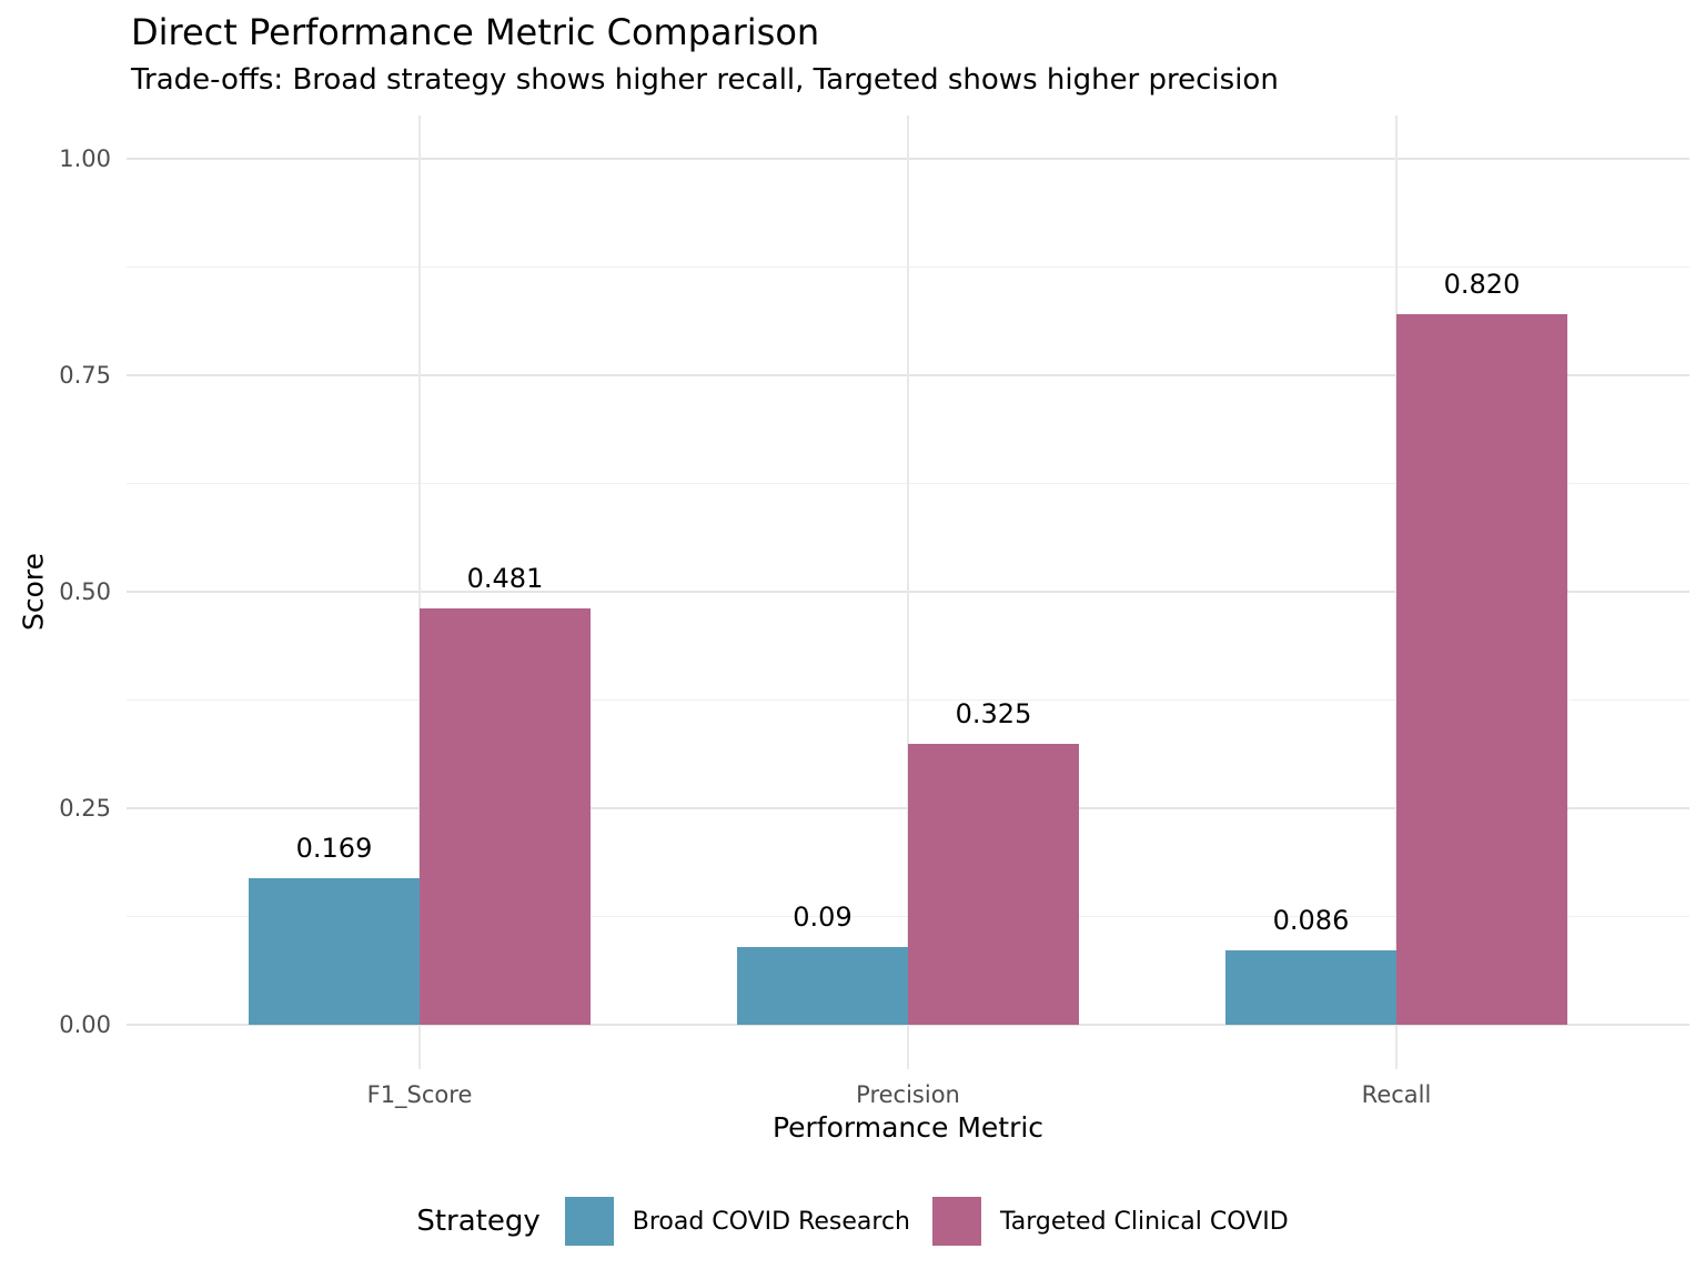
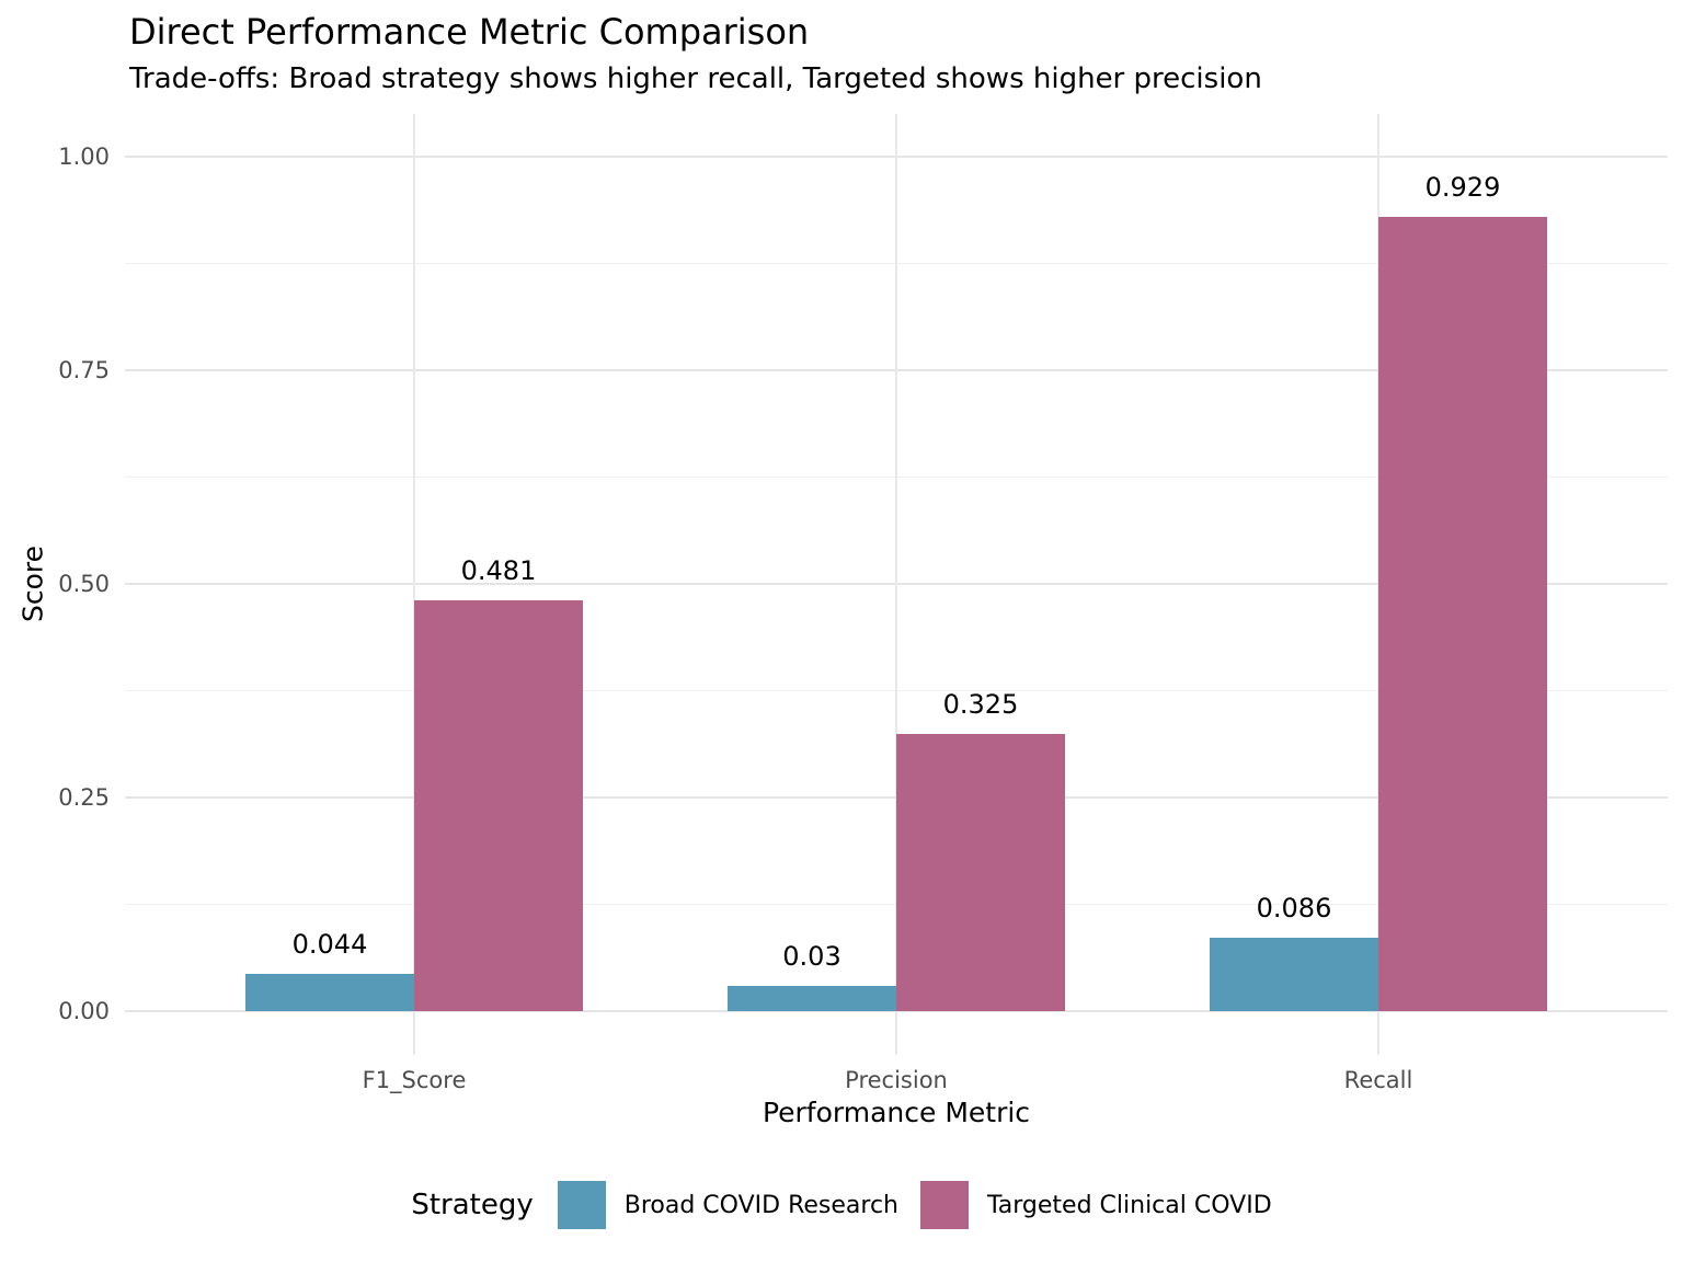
Broad COVID Research/F1_Score: 0.169 -> 0.044
Broad COVID Research/Precision: 0.09 -> 0.03
Targeted Clinical COVID/Recall: 0.820 -> 0.929
